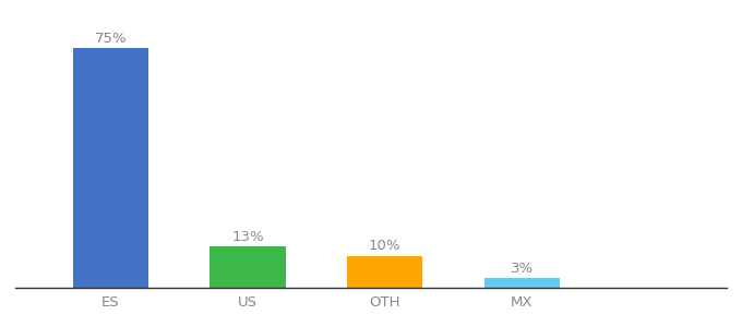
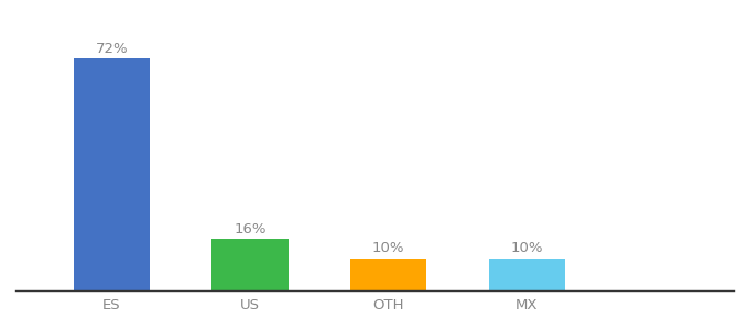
ES: 75% -> 72%
US: 13% -> 16%
MX: 3% -> 10%
